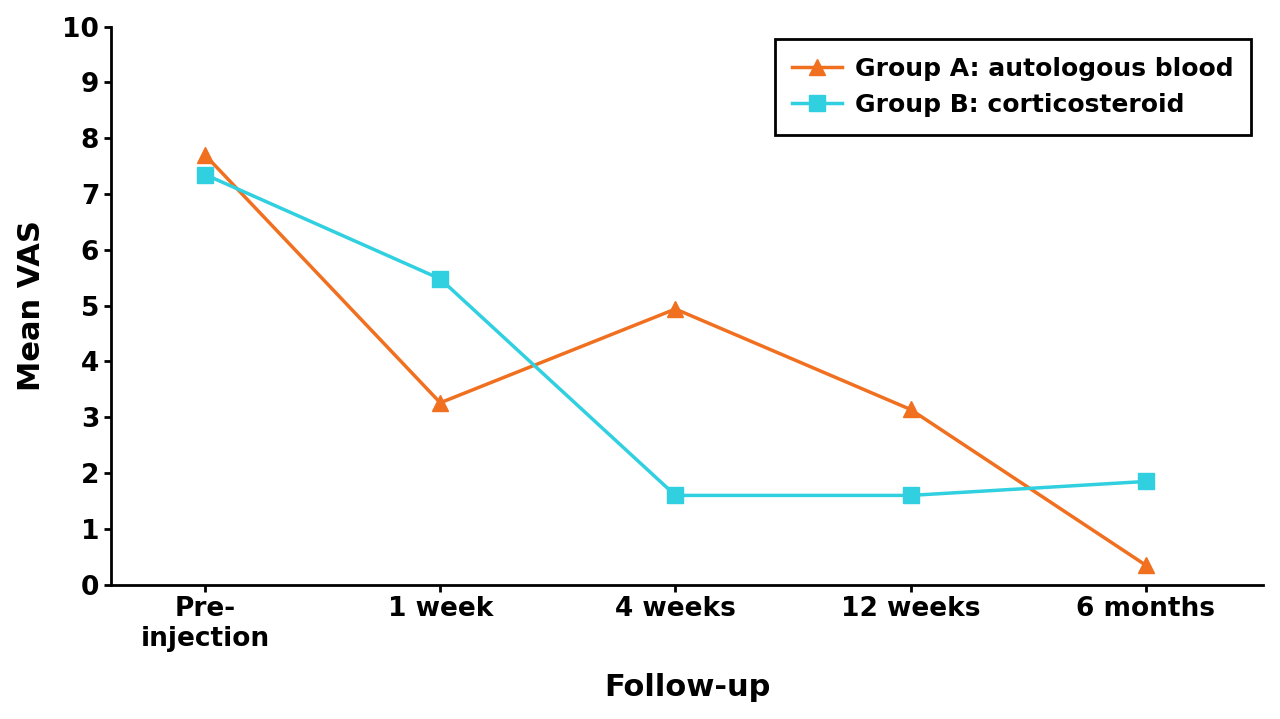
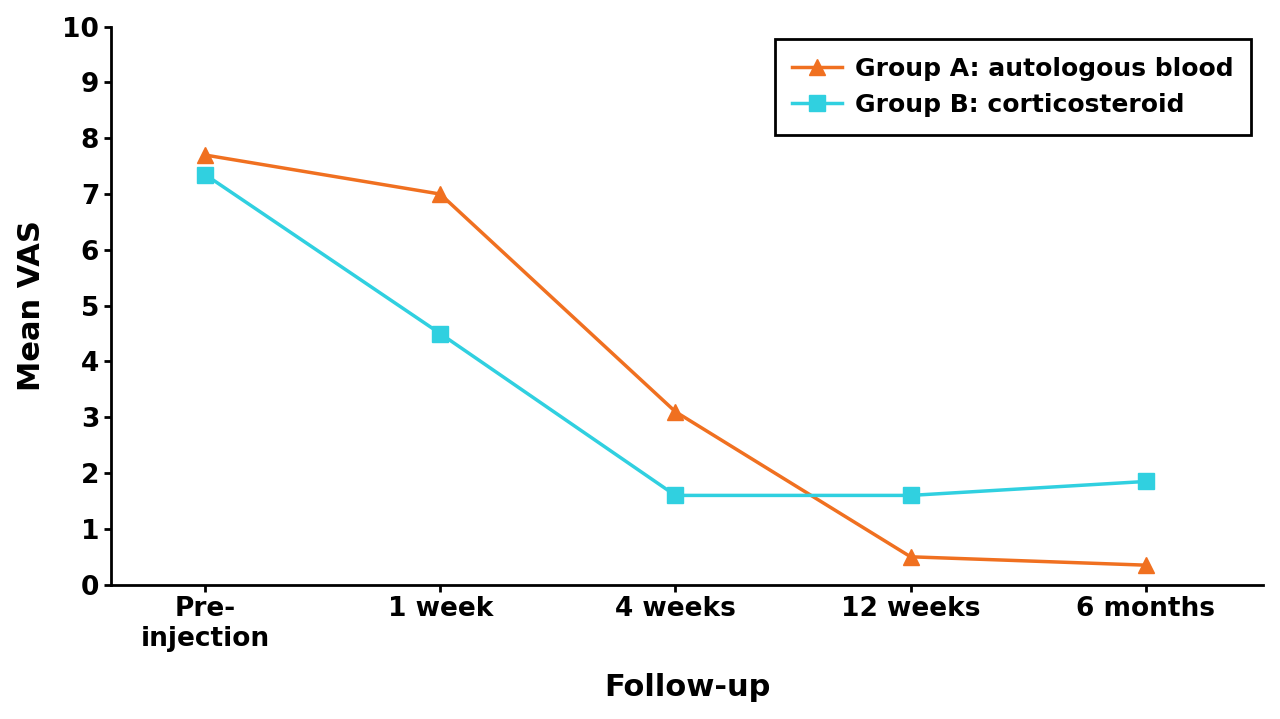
Group A: autologous blood/1 week: 3.26 -> 7.00
Group B: corticosteroid/1 week: 5.48 -> 4.50
Group A: autologous blood/4 weeks: 4.94 -> 3.10
Group A: autologous blood/12 weeks: 3.14 -> 0.50
